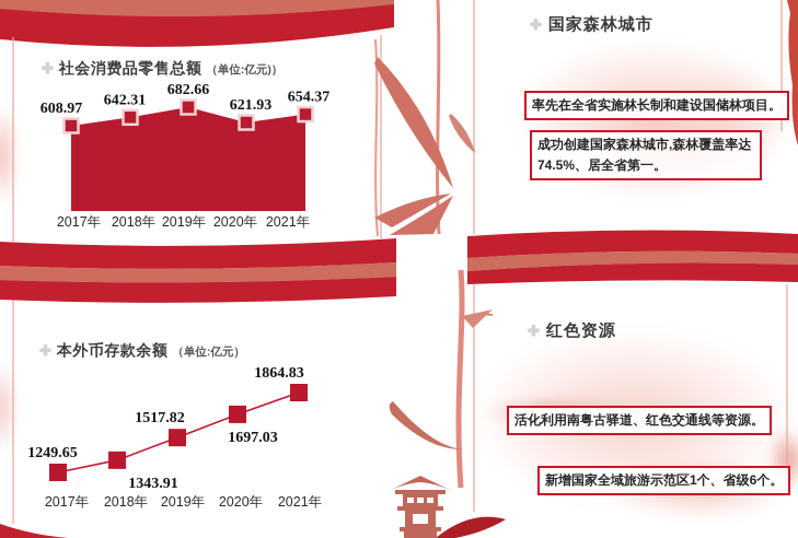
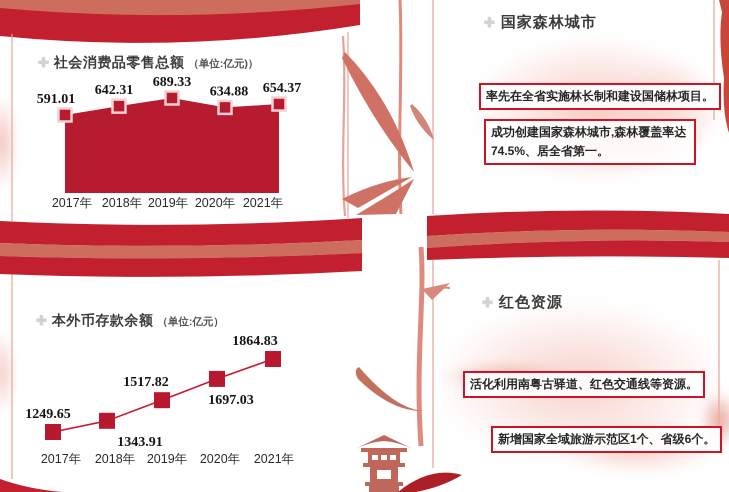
社会消费品零售总额/2017年: 608.97 -> 591.01
社会消费品零售总额/2019年: 682.66 -> 689.33
社会消费品零售总额/2020年: 621.93 -> 634.88
